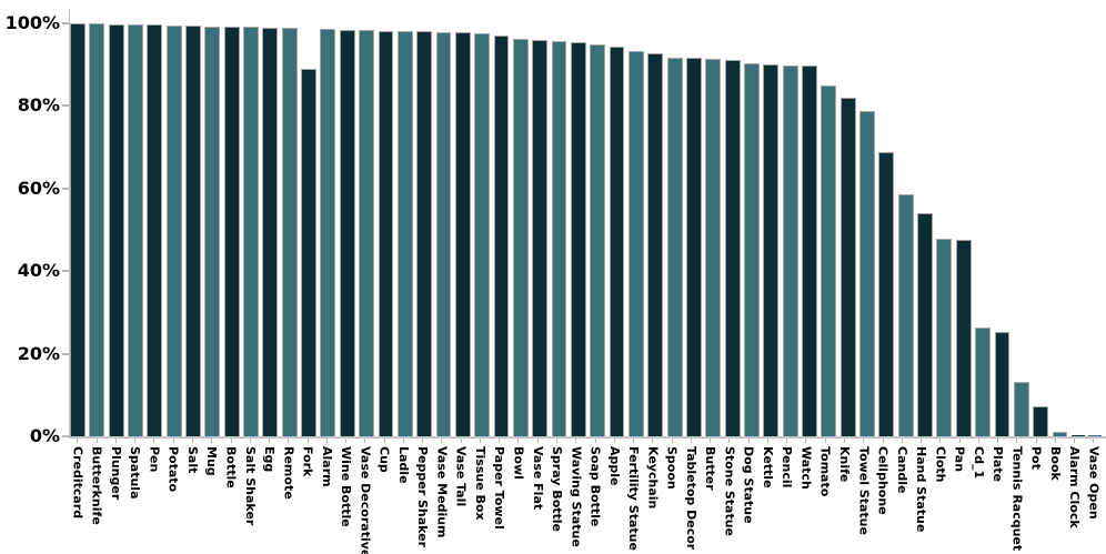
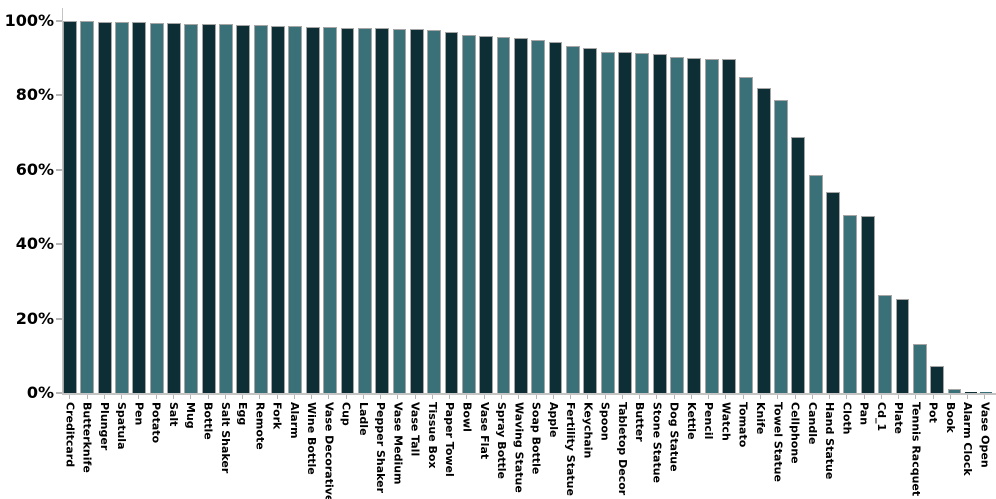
Fork: 89% -> 99%
